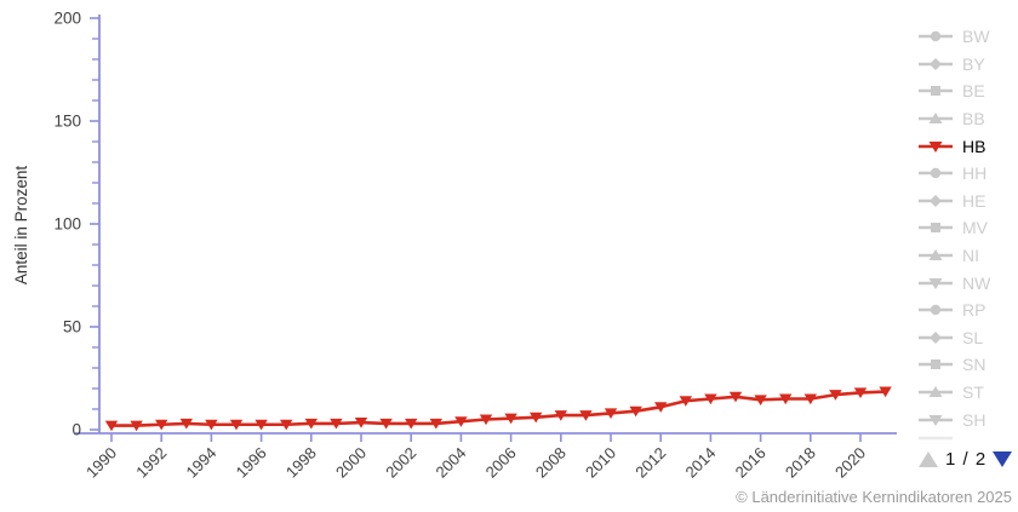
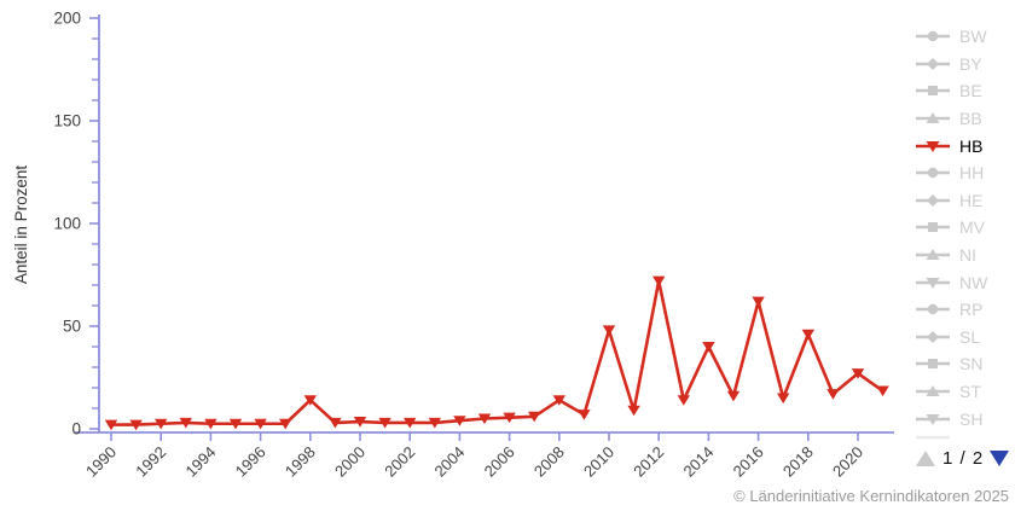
1998: 3 -> 14
2008: 7 -> 14
2010: 8 -> 48
2012: 11 -> 72
2014: 15 -> 40
2016: 14 -> 62
2018: 15 -> 46
2020: 18 -> 27
